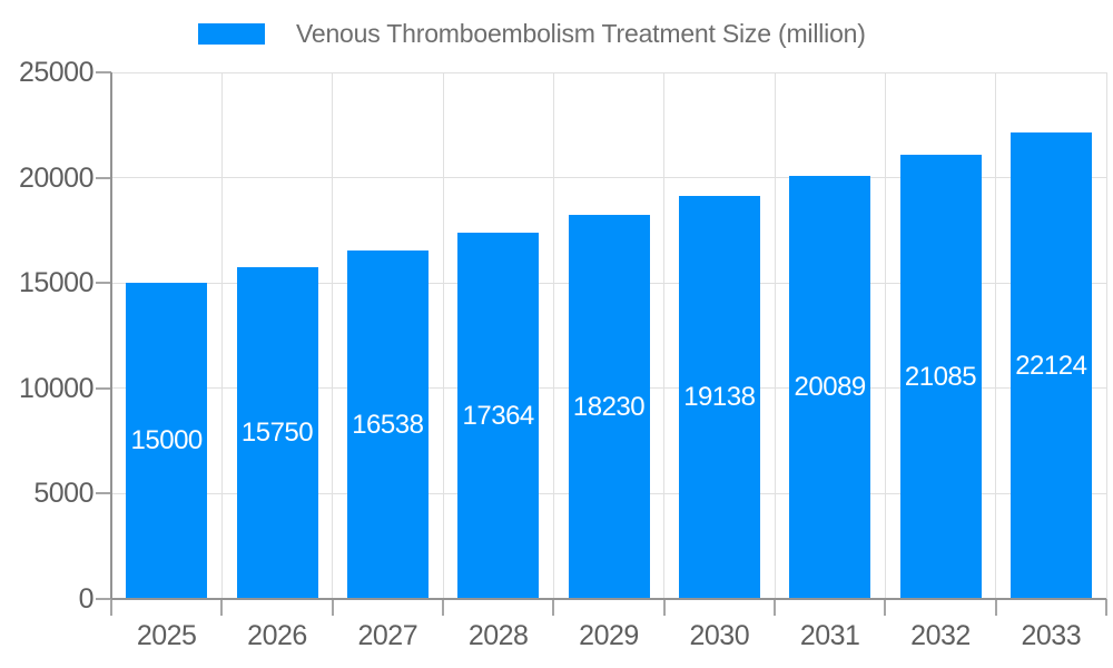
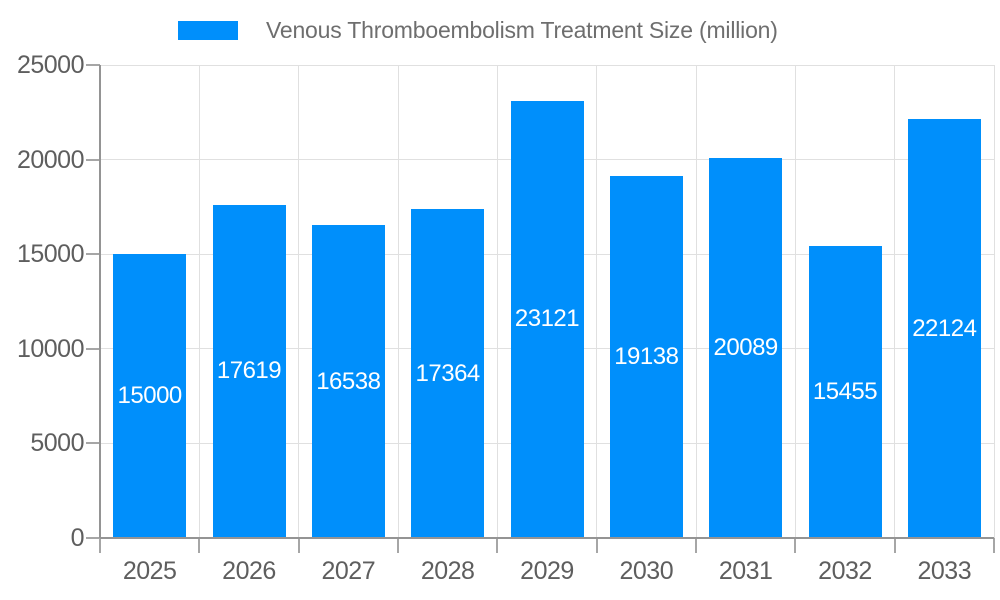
2026: 15750 -> 17619
2029: 18230 -> 23121
2032: 21085 -> 15455
